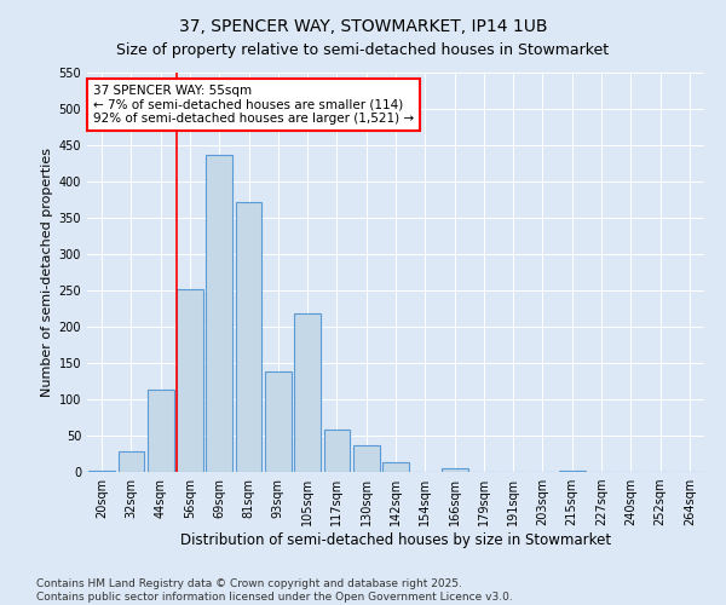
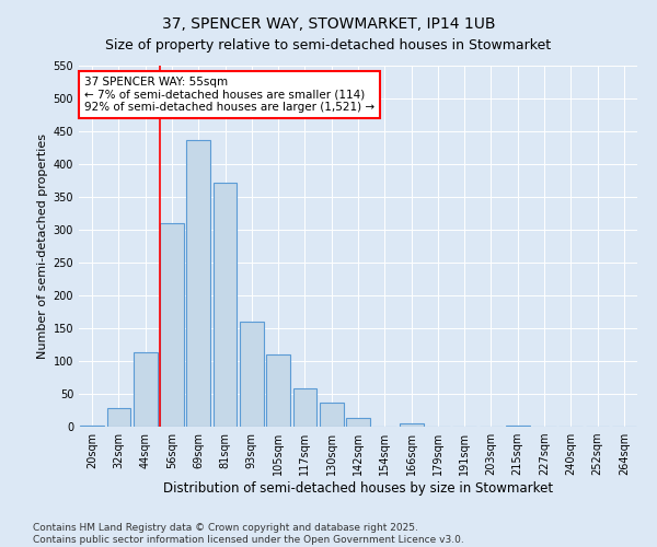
56sqm: 252 -> 310
93sqm: 138 -> 160
105sqm: 218 -> 110
